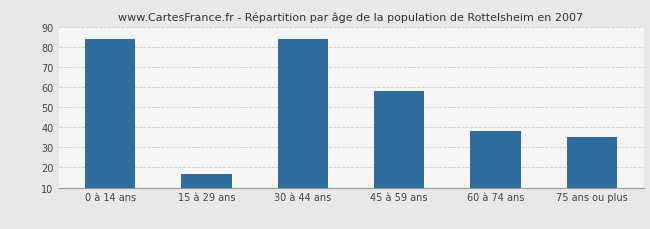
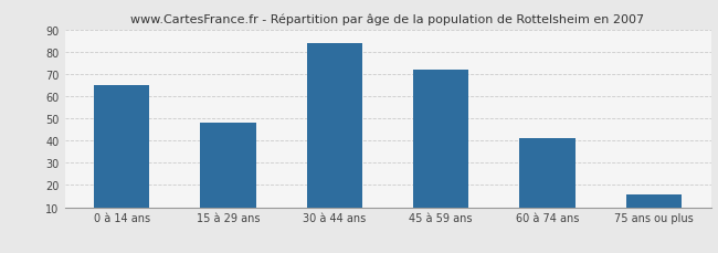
0 à 14 ans: 84 -> 65
15 à 29 ans: 17 -> 48
45 à 59 ans: 58 -> 72
60 à 74 ans: 38 -> 41
75 ans ou plus: 35 -> 16
